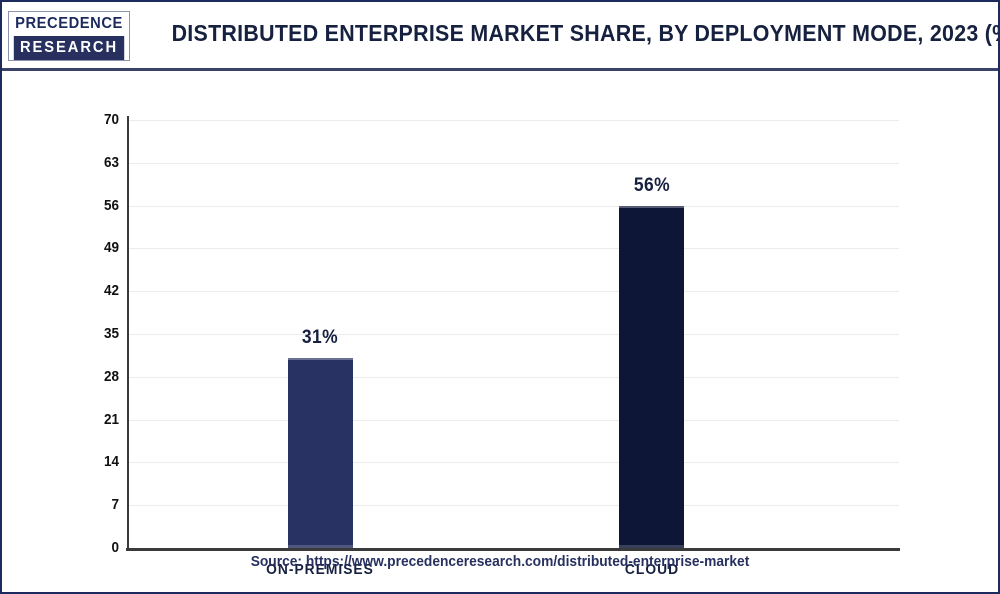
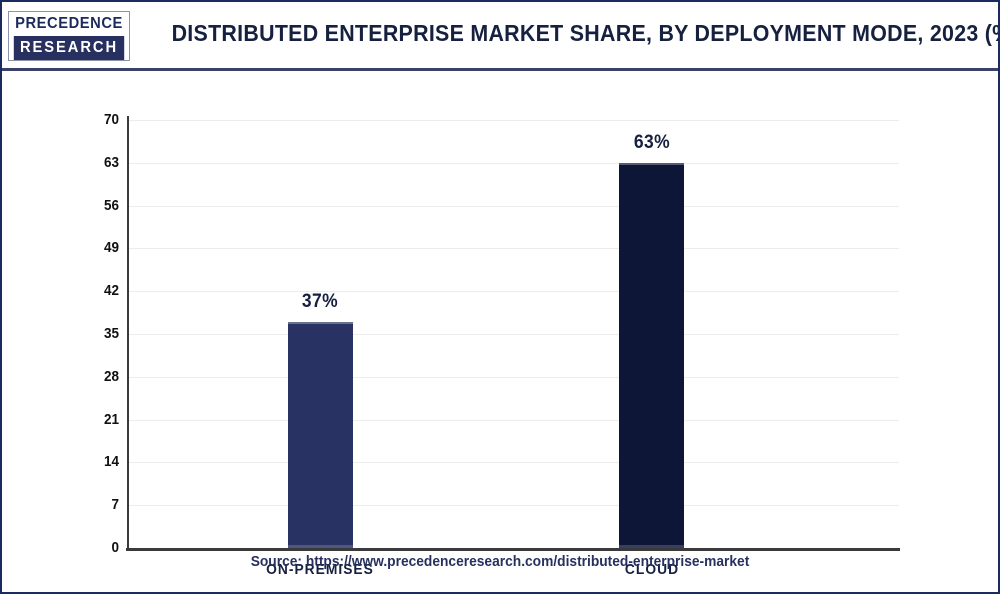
ON-PREMISES: 31% -> 37%
CLOUD: 56% -> 63%
